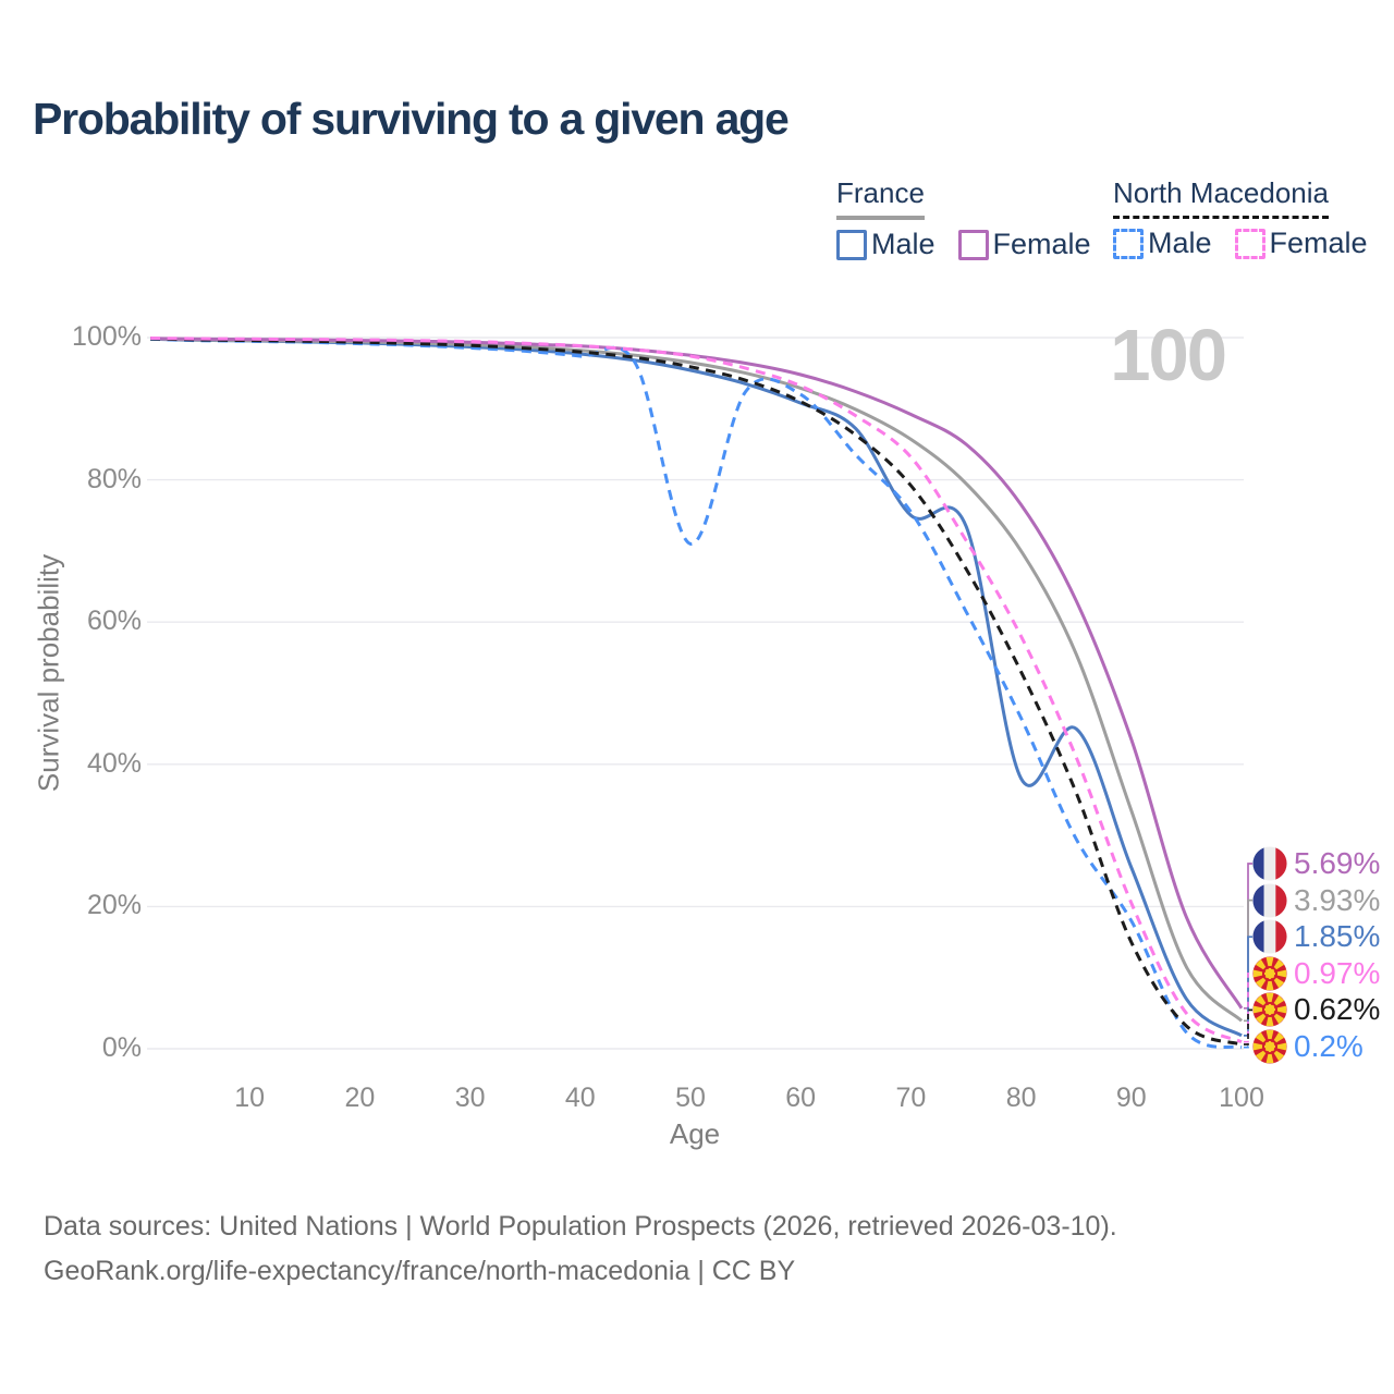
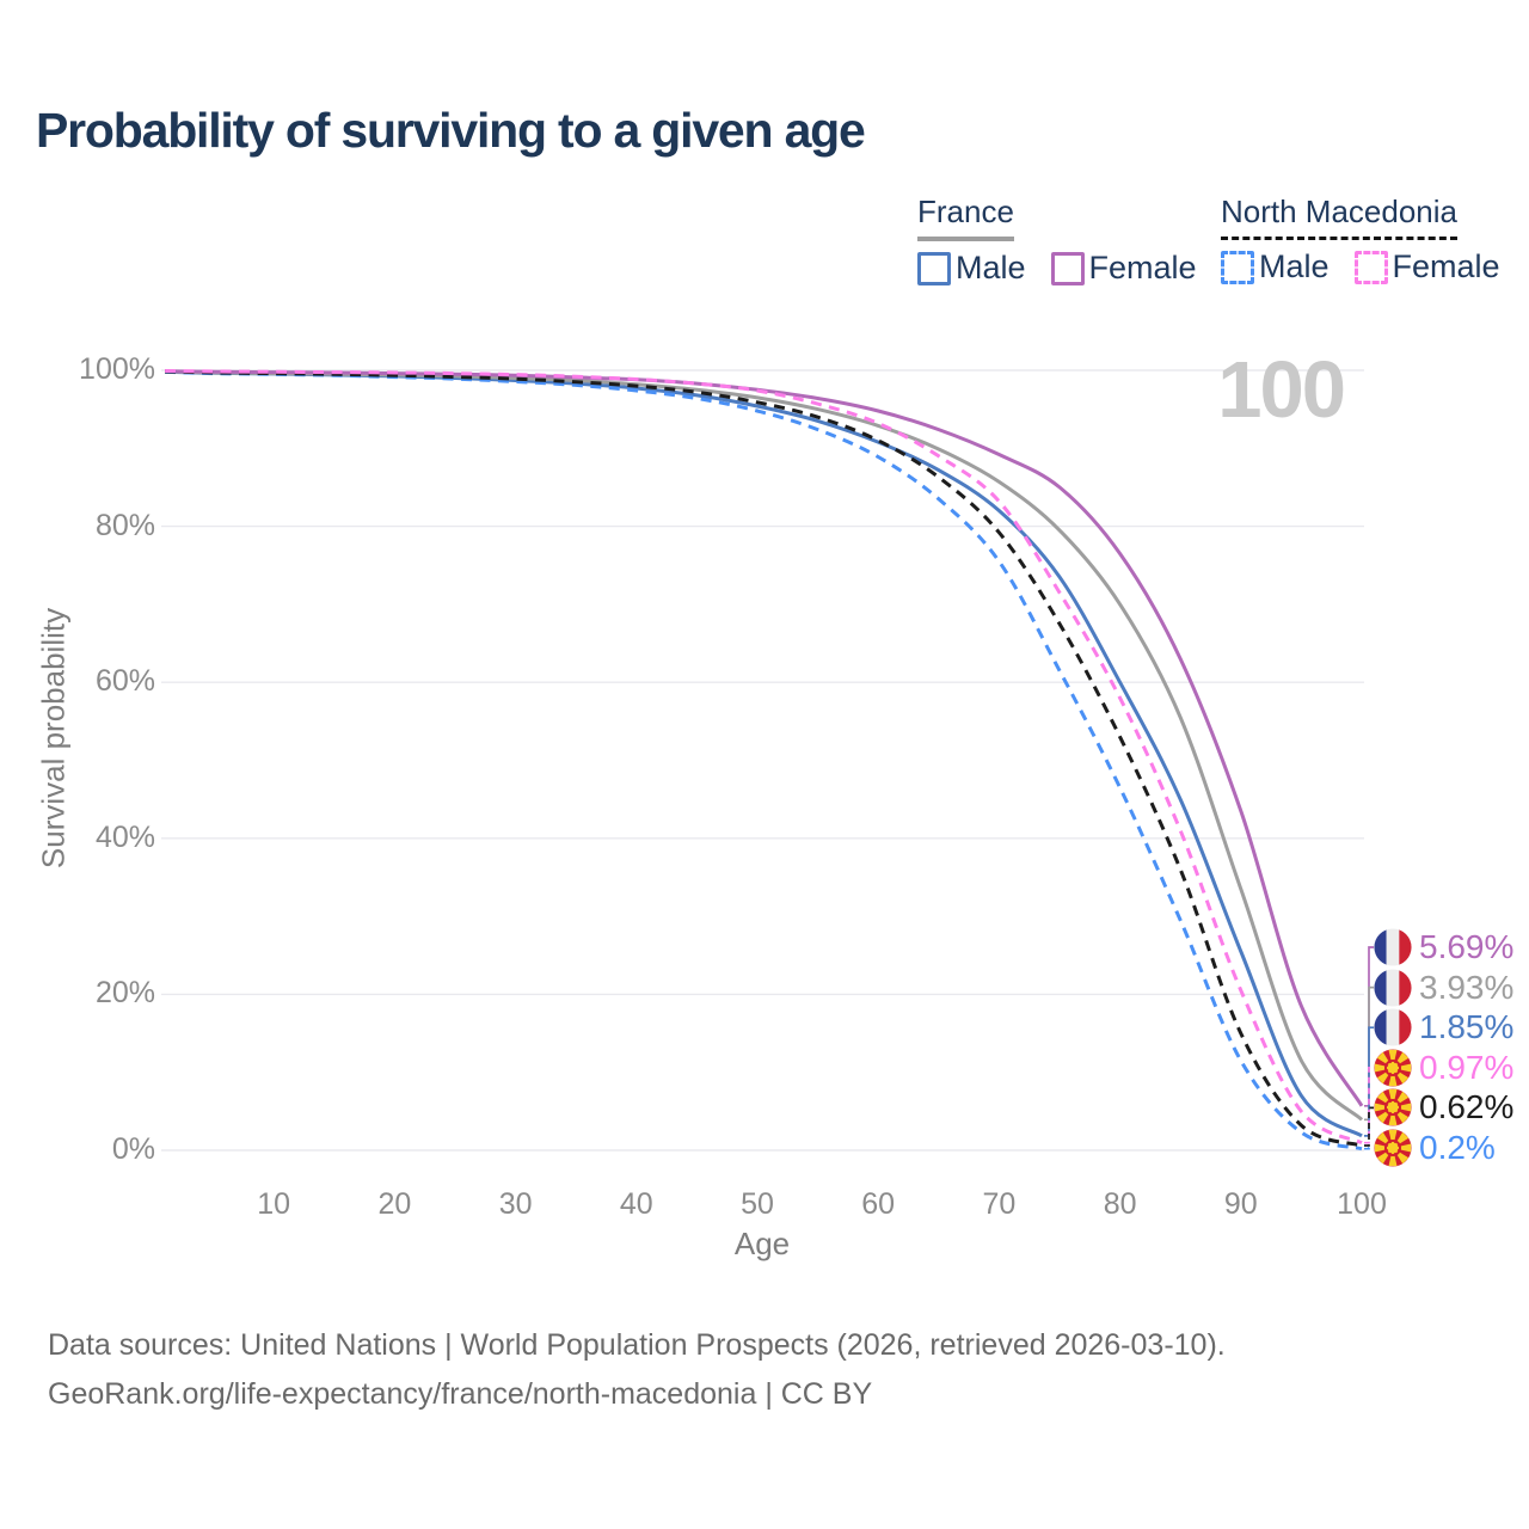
North Macedonia Male/50: 71% -> 95%
North Macedonia Male/60: 92% -> 89%
France Male/70: 75% -> 82%
France Male/80: 38% -> 60%
North Macedonia Male/90: 18% -> 12%
